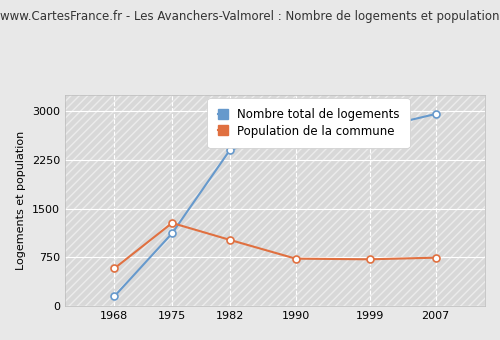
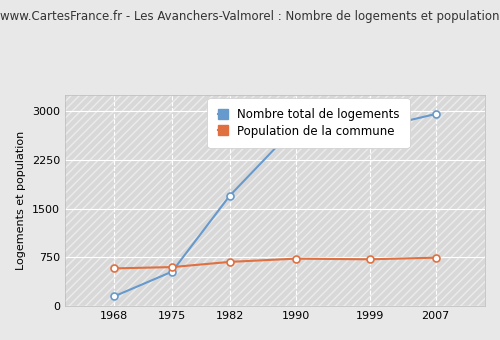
Nombre total de logements/1975: 1120 -> 530
Population de la commune/1975: 1280 -> 600
Nombre total de logements/1982: 2400 -> 1700
Population de la commune/1982: 1020 -> 680
